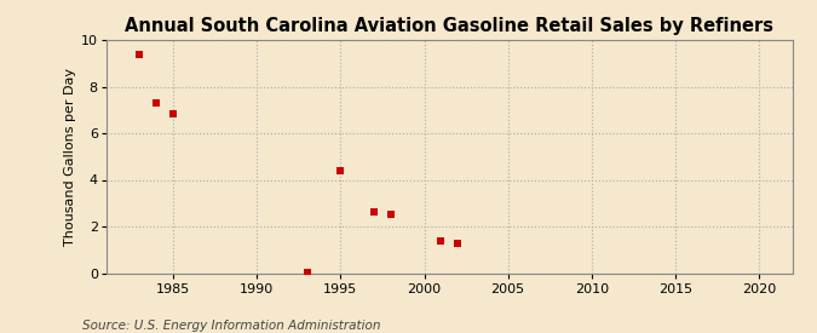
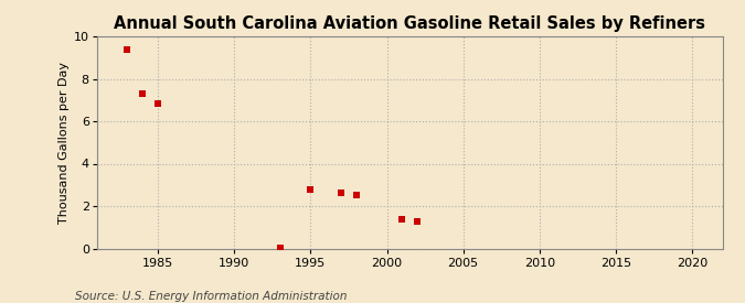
1995: 4.4 -> 2.8
